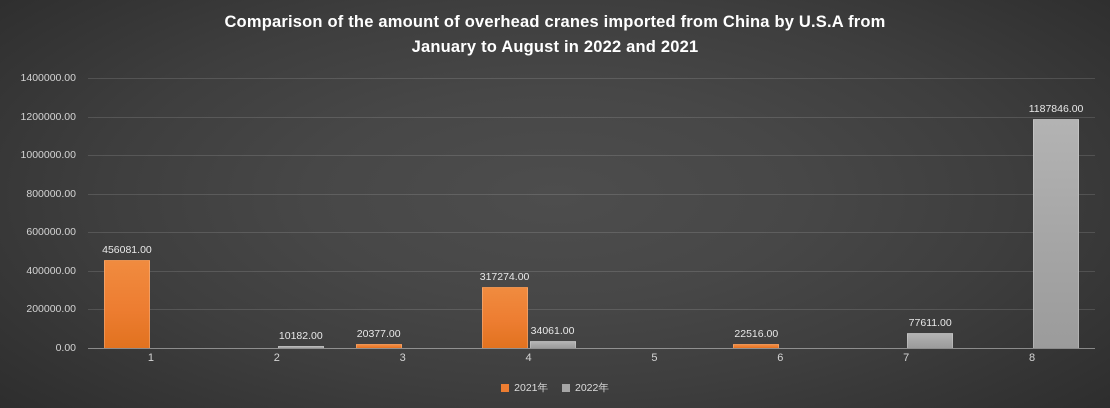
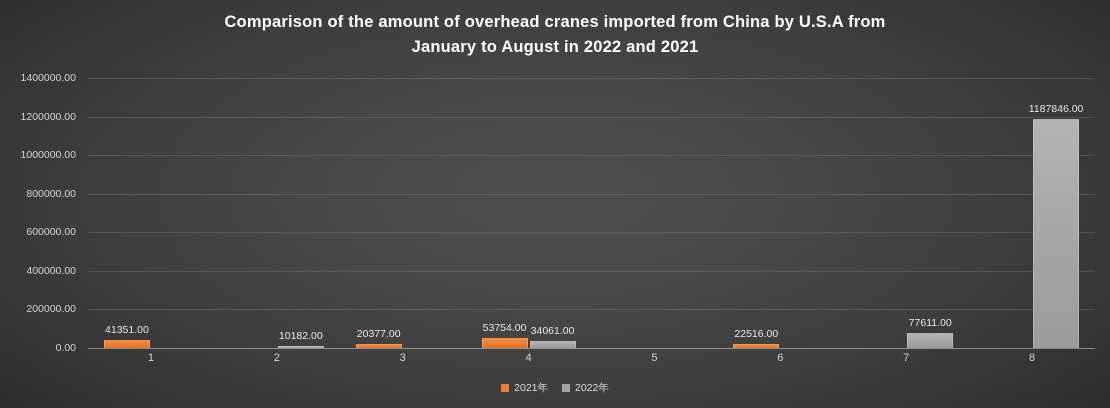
2021年/1: 456081.00 -> 41351.00
2021年/4: 317274.00 -> 53754.00
